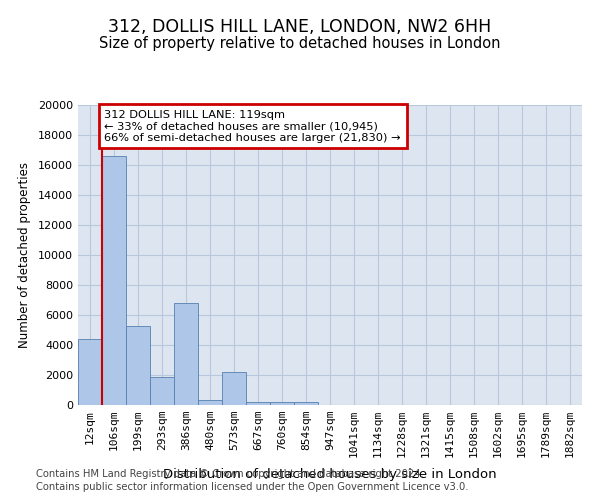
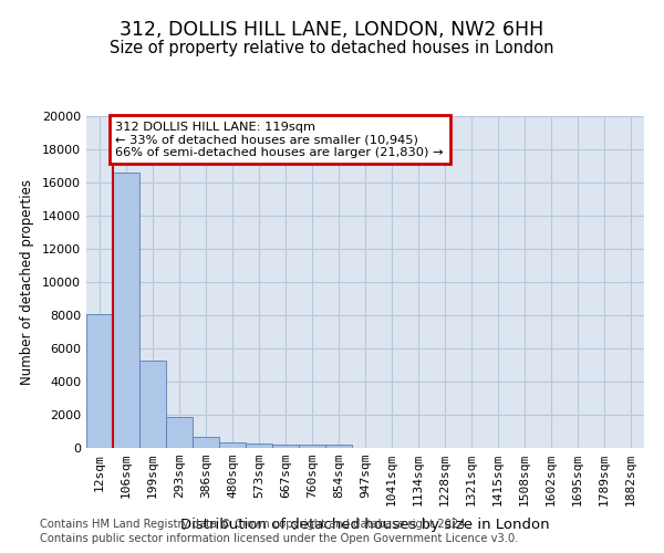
12sqm: 4400 -> 8100
386sqm: 6800 -> 600
573sqm: 2200 -> 200
